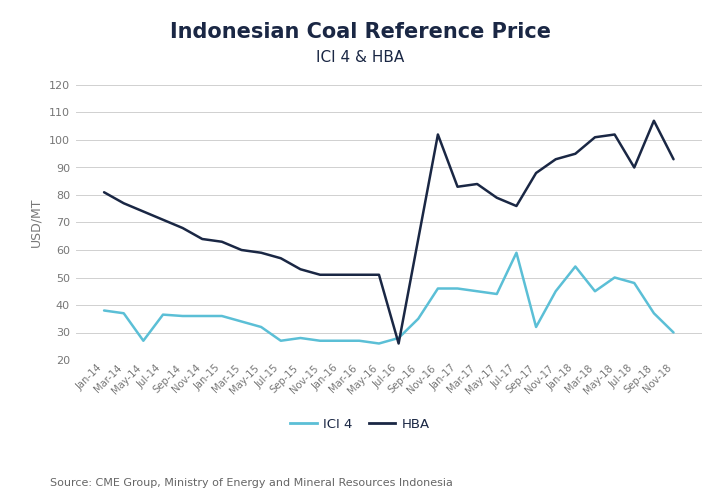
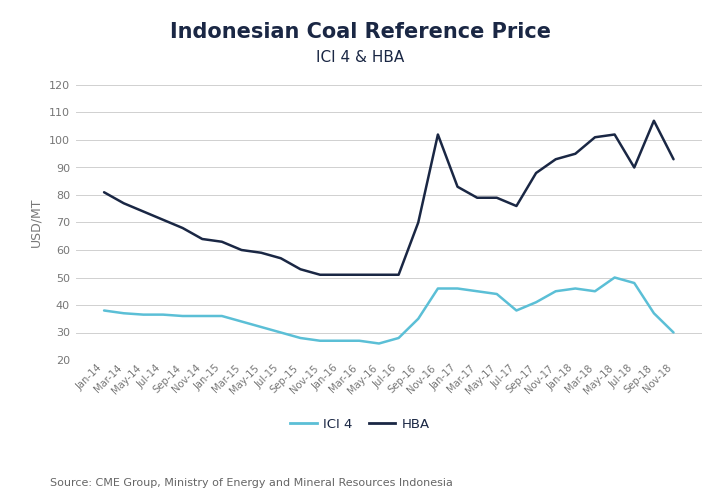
ICI 4/May-14: 27.0 -> 36.5
ICI 4/Jul-15: 27.0 -> 30.0
HBA/Jul-16: 26 -> 51
HBA/Sep-16: 64 -> 70
HBA/Mar-17: 84 -> 79
ICI 4/Jul-17: 59.0 -> 38.0
ICI 4/Sep-17: 32.0 -> 41.0
ICI 4/Jan-18: 54.0 -> 46.0
